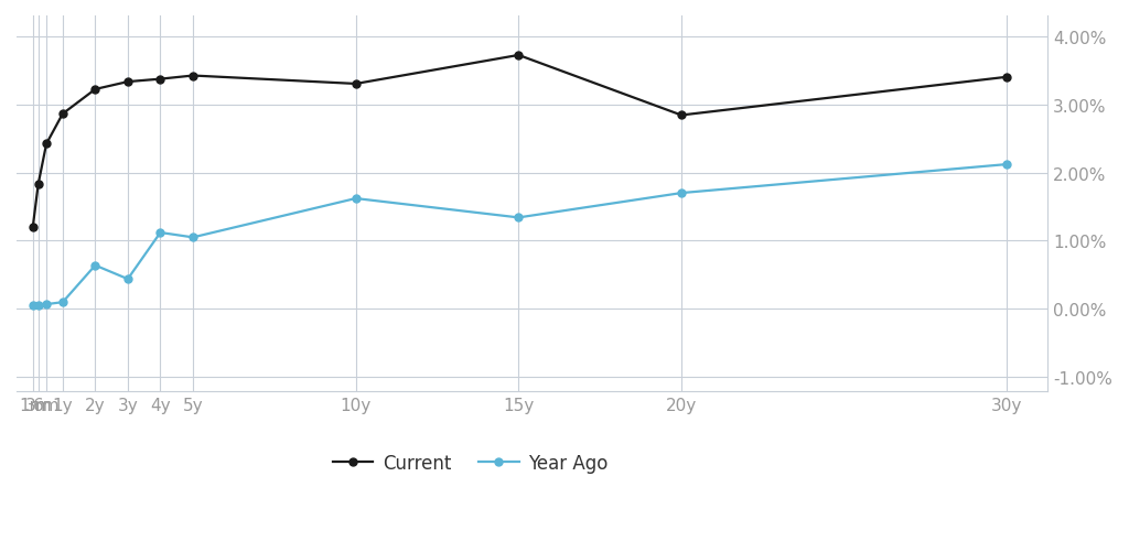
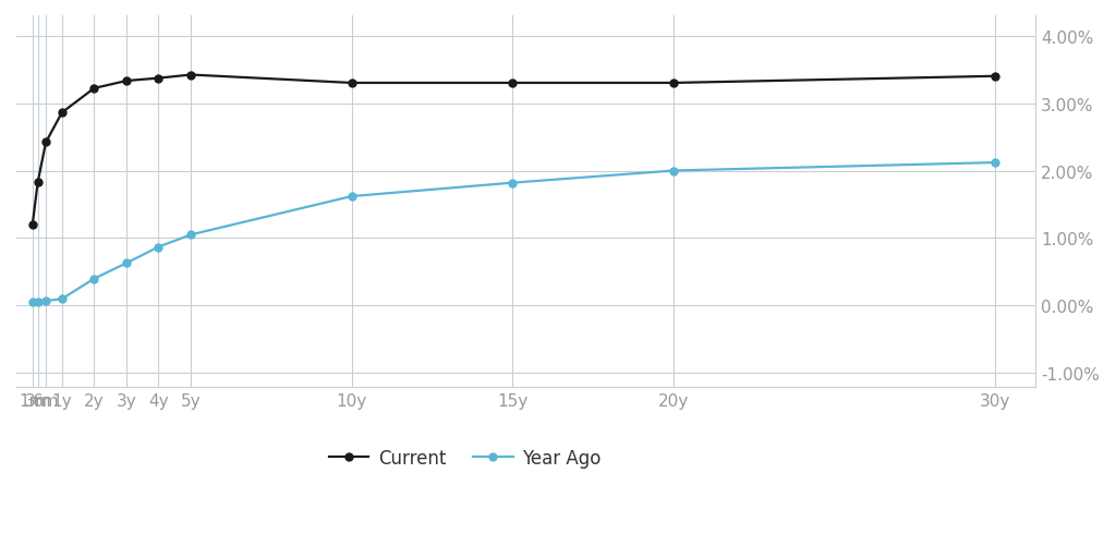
Year Ago/2y: 0.64% -> 0.40%
Year Ago/3y: 0.44% -> 0.63%
Year Ago/4y: 1.12% -> 0.87%
Current/15y: 3.72% -> 3.30%
Year Ago/15y: 1.34% -> 1.82%
Current/20y: 2.84% -> 3.30%
Year Ago/20y: 1.70% -> 2.00%
